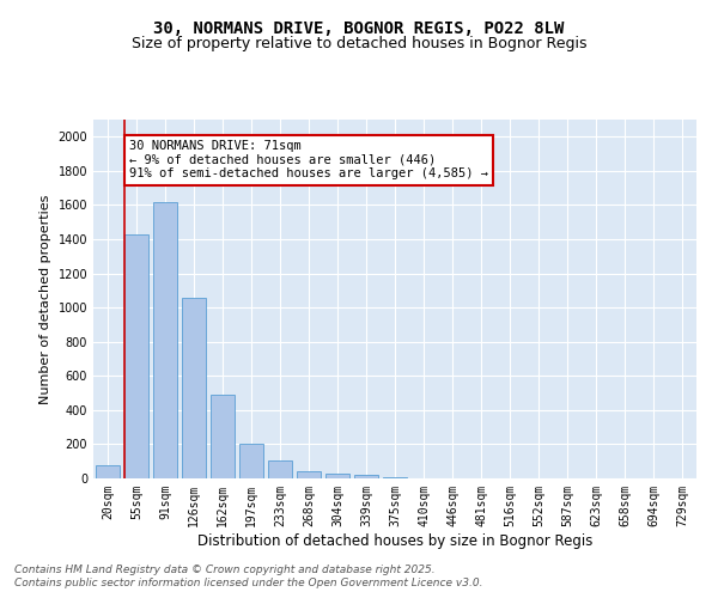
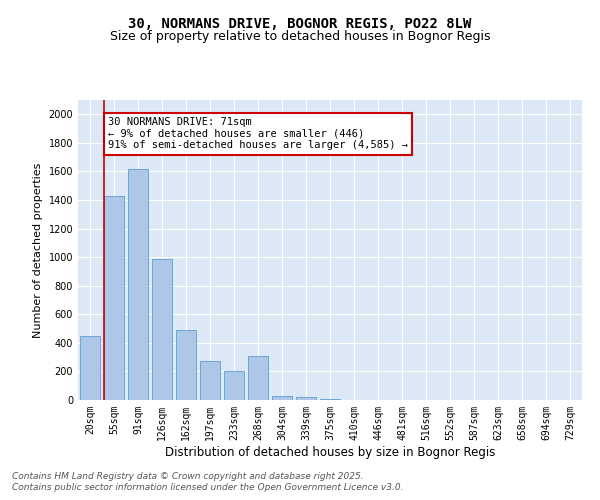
20sqm: 80 -> 450
126sqm: 1060 -> 990
197sqm: 200 -> 270
233sqm: 100 -> 200
268sqm: 40 -> 310
